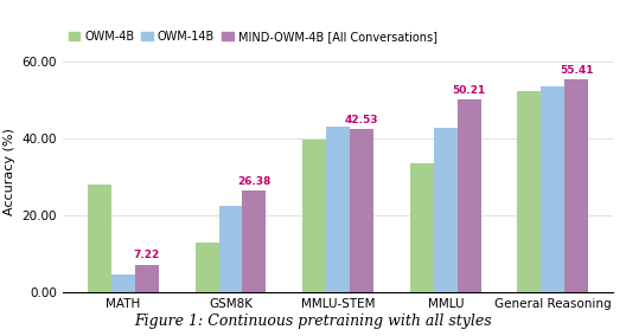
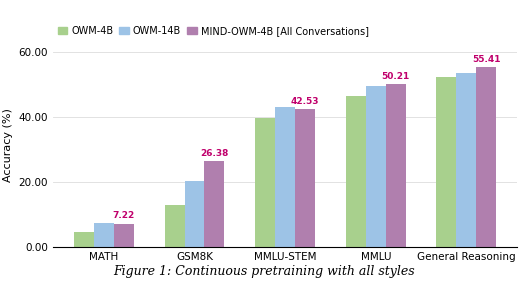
OWM-4B/MATH: 28.0 -> 4.8
OWM-14B/MATH: 4.5 -> 7.5
OWM-14B/GSM8K: 22.5 -> 20.5
OWM-4B/MMLU: 33.5 -> 46.5
OWM-14B/MMLU: 43.0 -> 49.5
